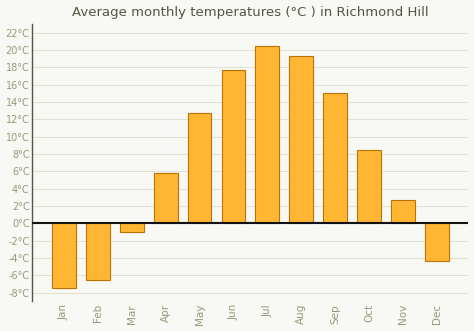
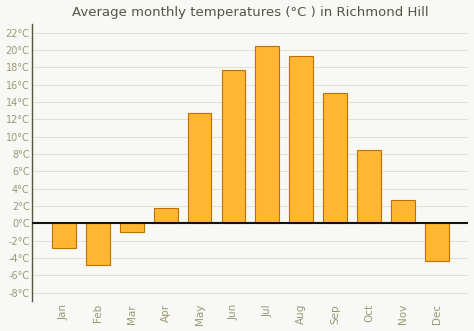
Jan: -7.5°C -> -2.8°C
Feb: -6.5°C -> -4.8°C
Apr: 5.8°C -> 1.8°C
